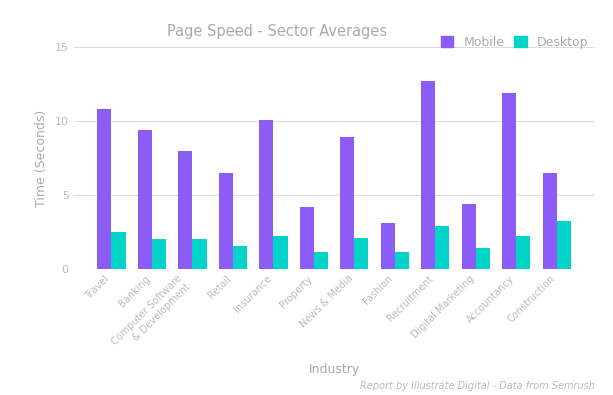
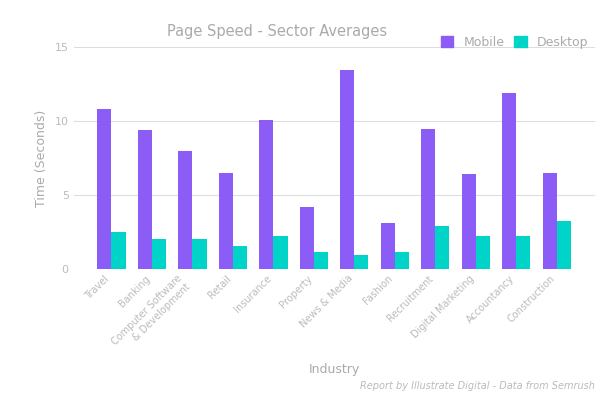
Mobile/News & Media: 8.9 -> 13.5
Desktop/News & Media: 2.1 -> 0.9
Mobile/Recruitment: 12.7 -> 9.5
Mobile/Digital Marketing: 4.4 -> 6.4
Desktop/Digital Marketing: 1.4 -> 2.2
